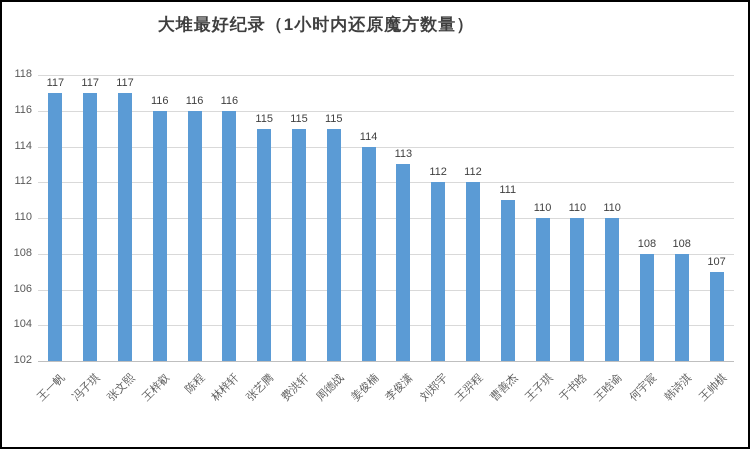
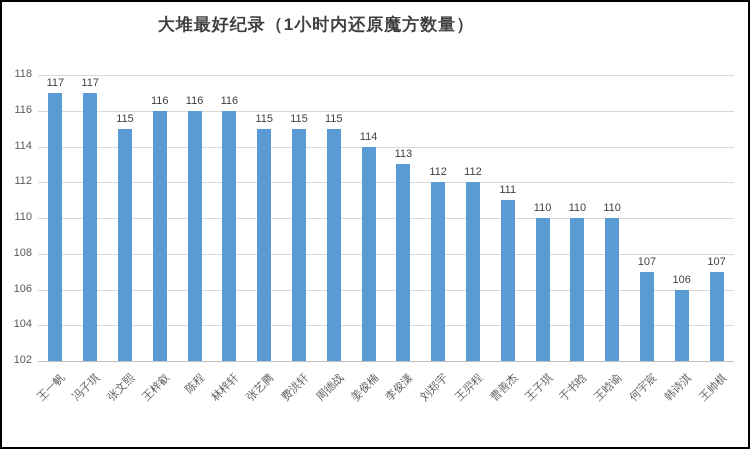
张文熙: 117 -> 115
何宇宸: 108 -> 107
韩诗淇: 108 -> 106
